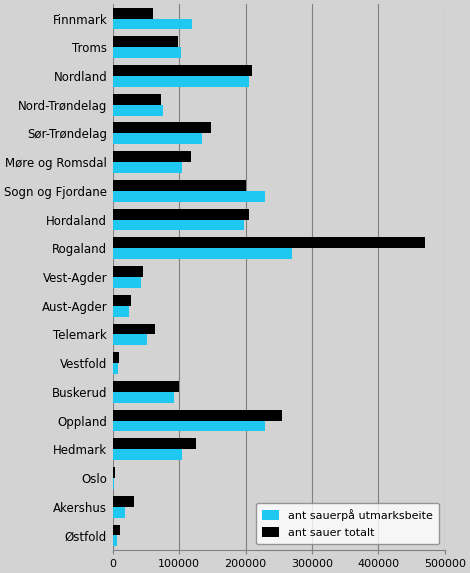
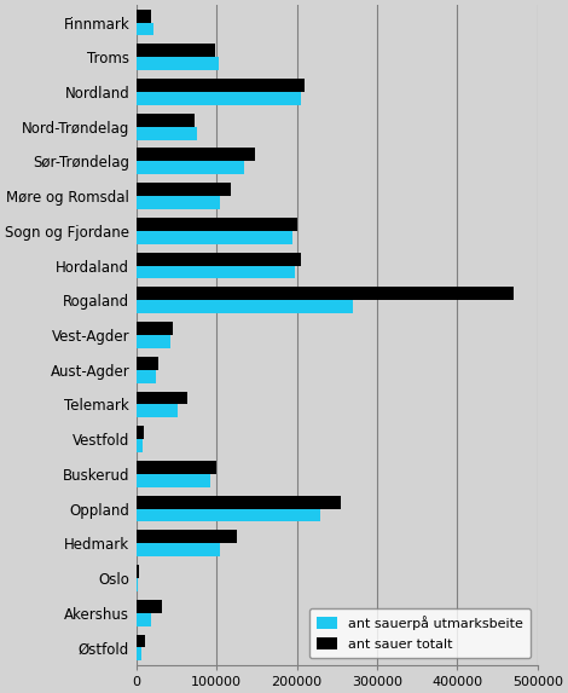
ant sauer totalt/Finnmark: 60000 -> 18000
ant sauerpå utmarksbeite/Finnmark: 120000 -> 22000
ant sauerpå utmarksbeite/Sogn og Fjordane: 230000 -> 195000
